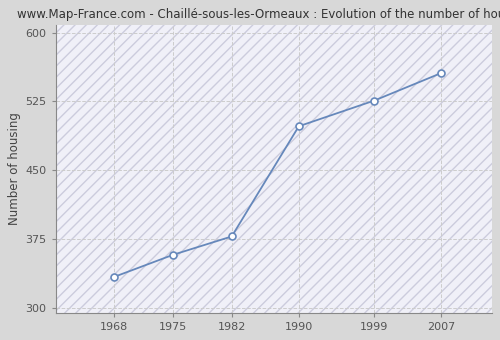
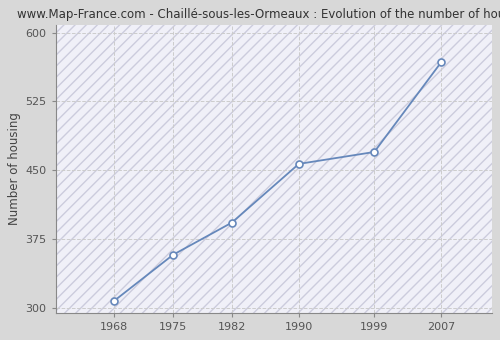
1968: 334 -> 308
1982: 378 -> 393
1990: 498 -> 457
1999: 526 -> 470
2007: 556 -> 568
